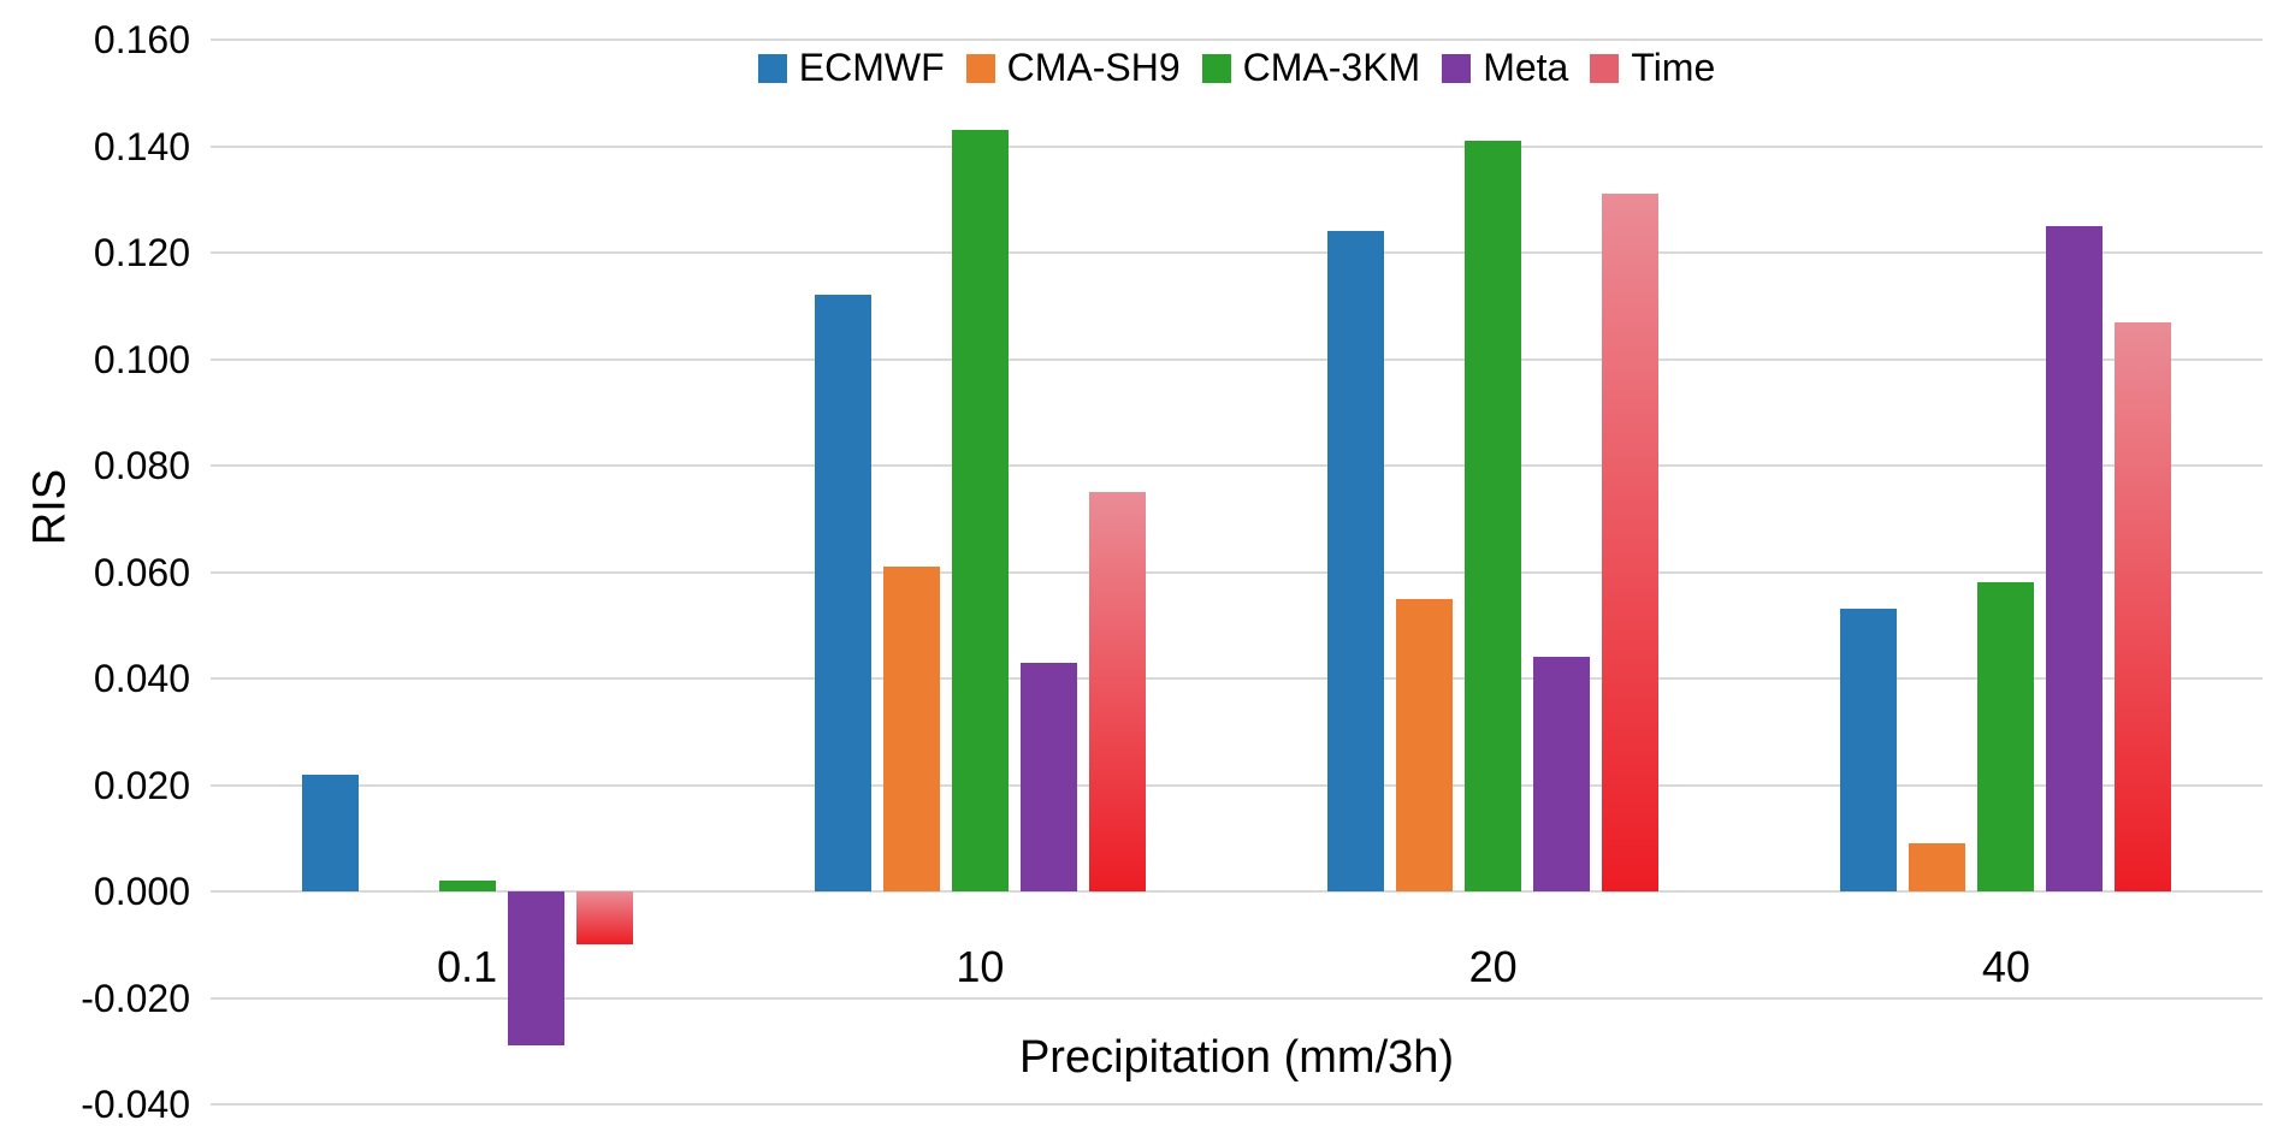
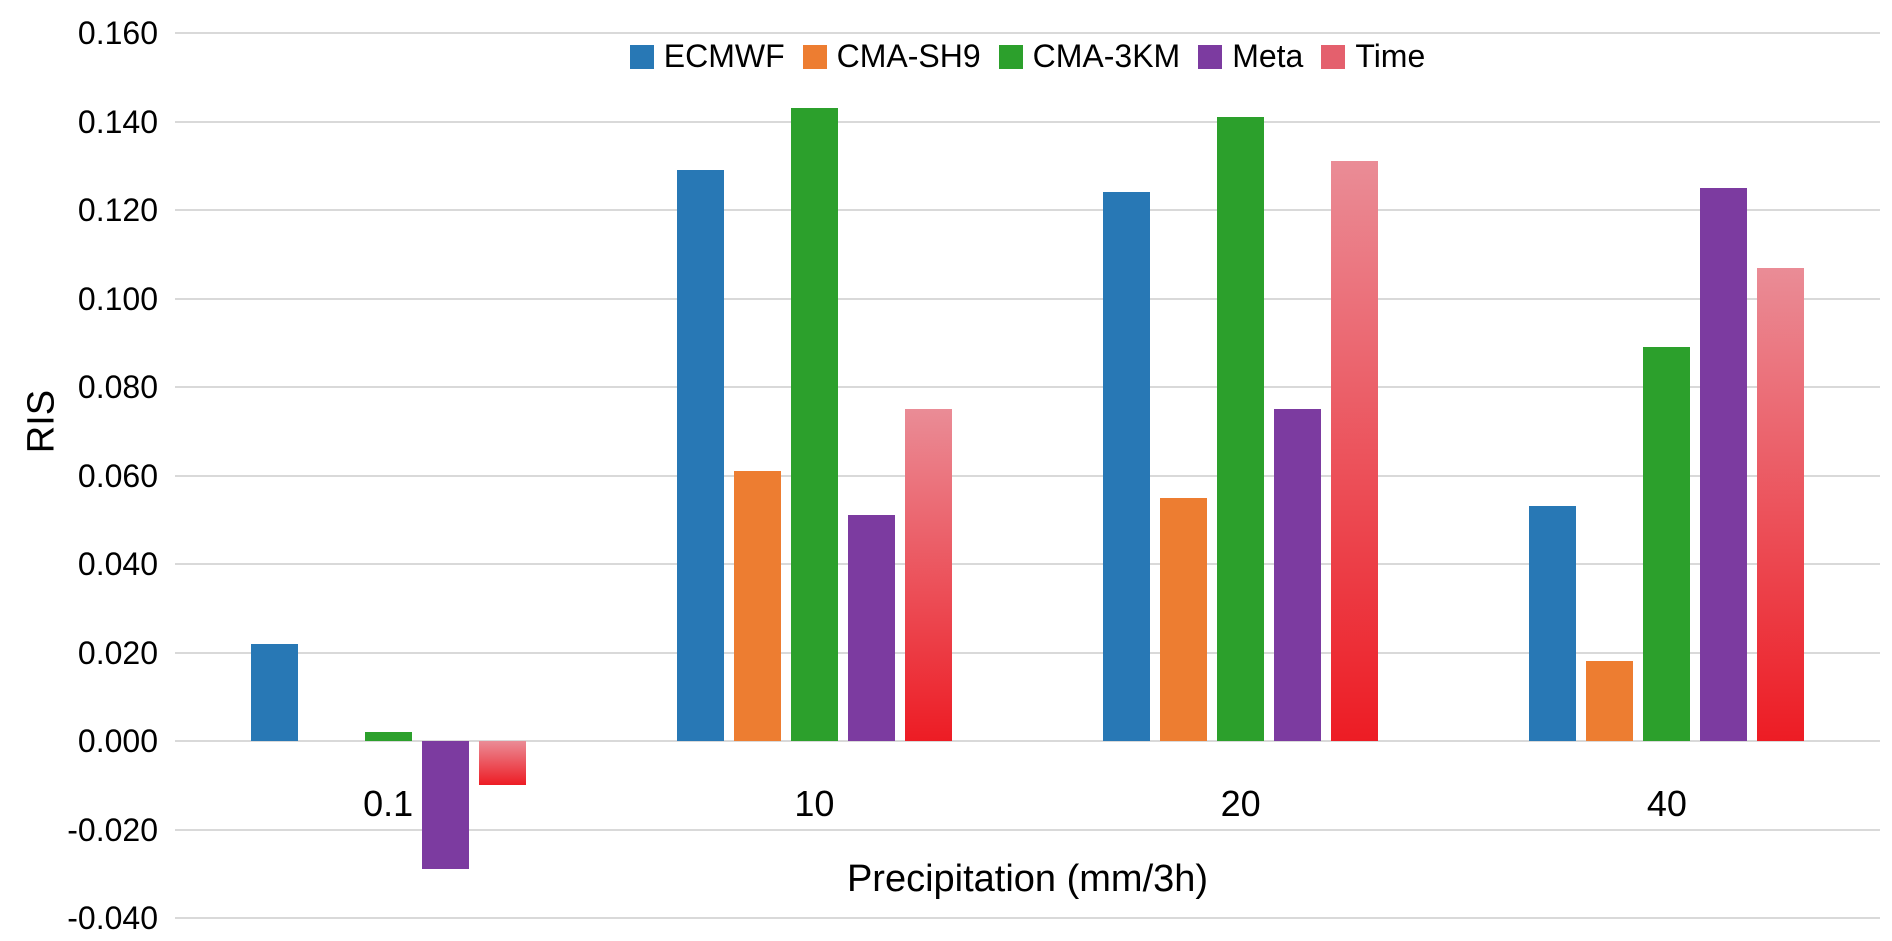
ECMWF/10: 0.112 -> 0.129
Meta/10: 0.043 -> 0.051
Meta/20: 0.044 -> 0.075
CMA-SH9/40: 0.009 -> 0.018
CMA-3KM/40: 0.058 -> 0.089
